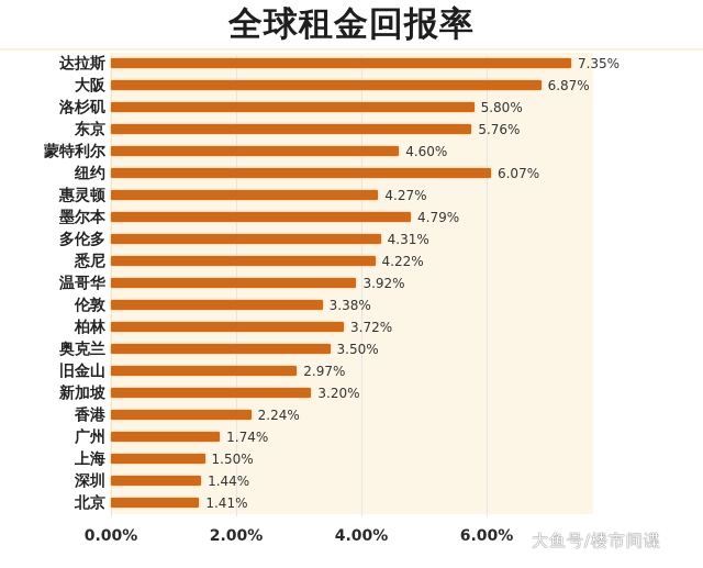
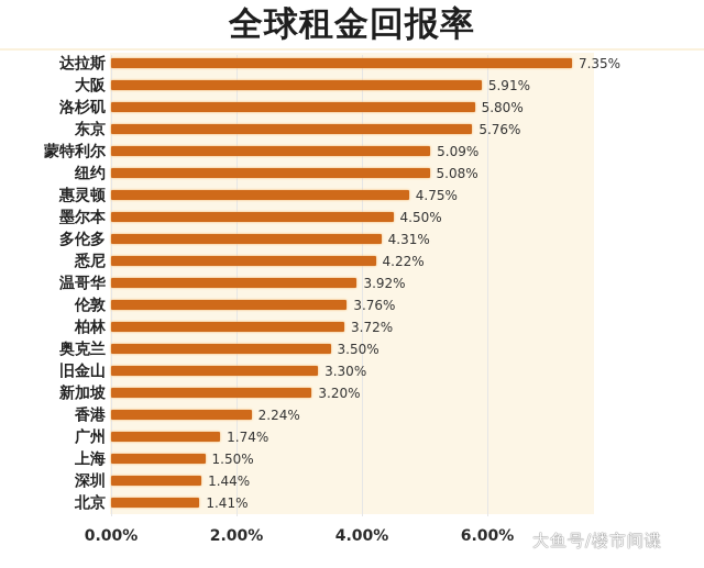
大阪: 6.87% -> 5.91%
蒙特利尔: 4.60% -> 5.09%
纽约: 6.07% -> 5.08%
惠灵顿: 4.27% -> 4.75%
墨尔本: 4.79% -> 4.50%
伦敦: 3.38% -> 3.76%
旧金山: 2.97% -> 3.30%
